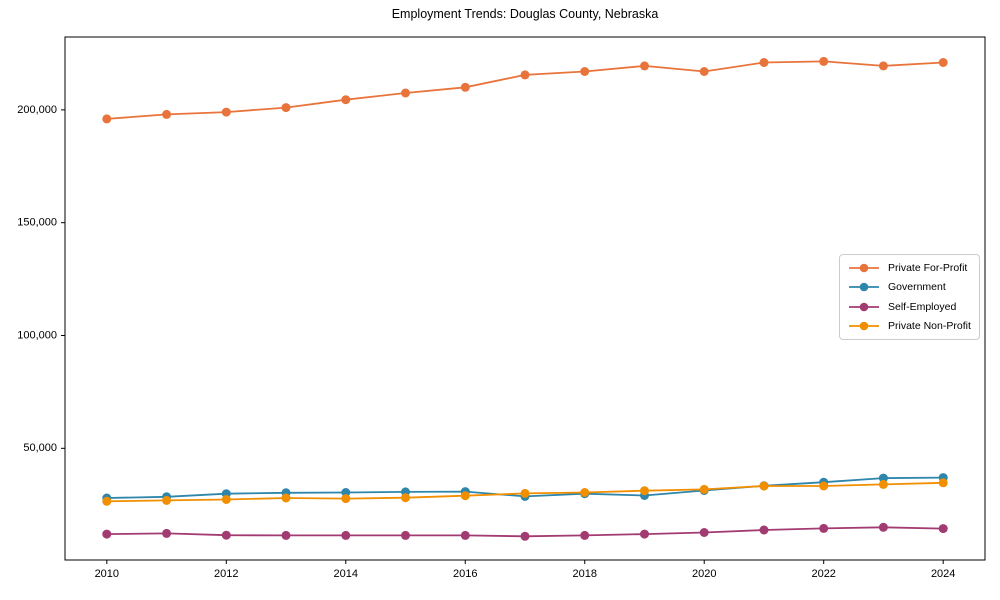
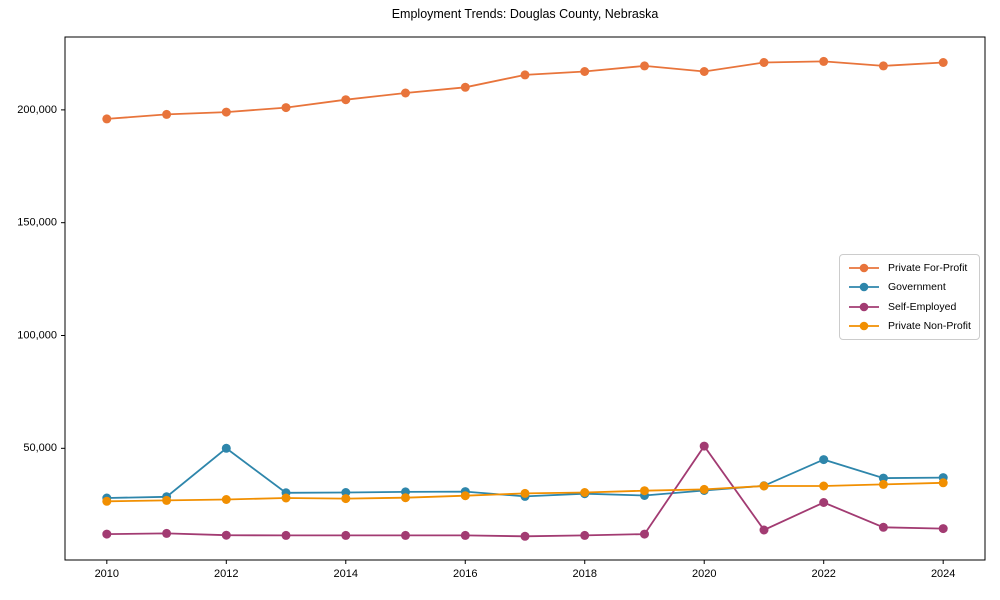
Government/2012: 30000 -> 50000
Self-Employed/2020: 13000 -> 51000
Government/2022: 35000 -> 45000
Self-Employed/2022: 14000 -> 26000
